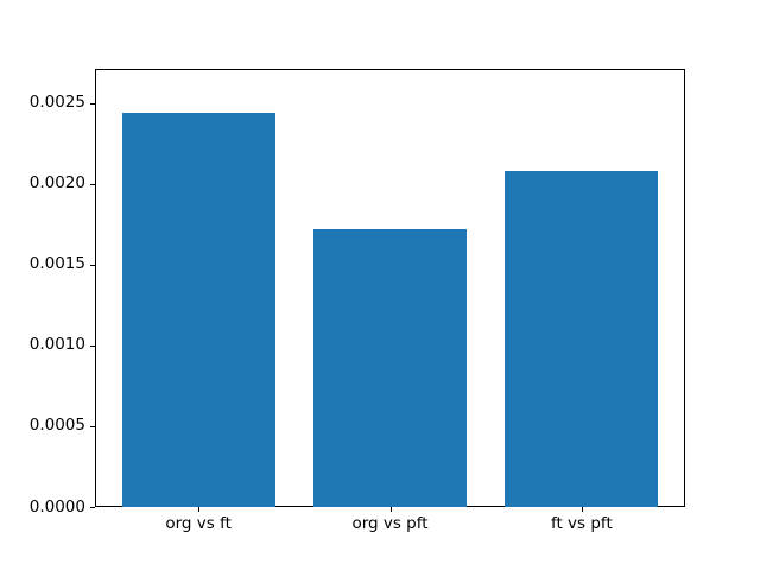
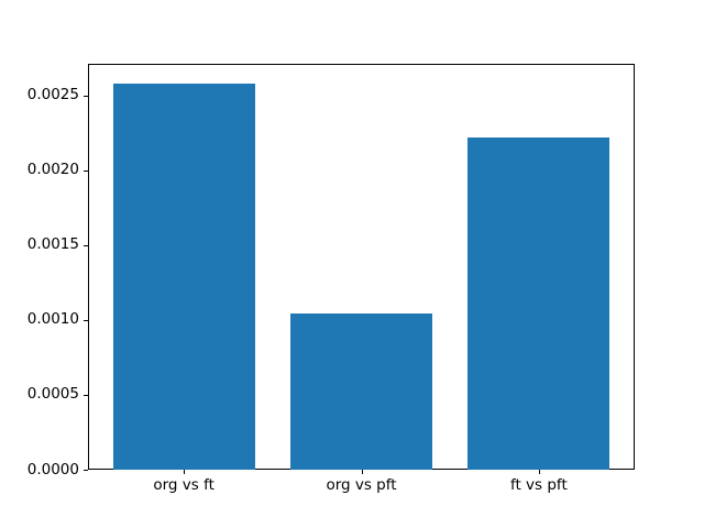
org vs ft: 0.00244 -> 0.00258
org vs pft: 0.00172 -> 0.00104
ft vs pft: 0.00208 -> 0.00222
